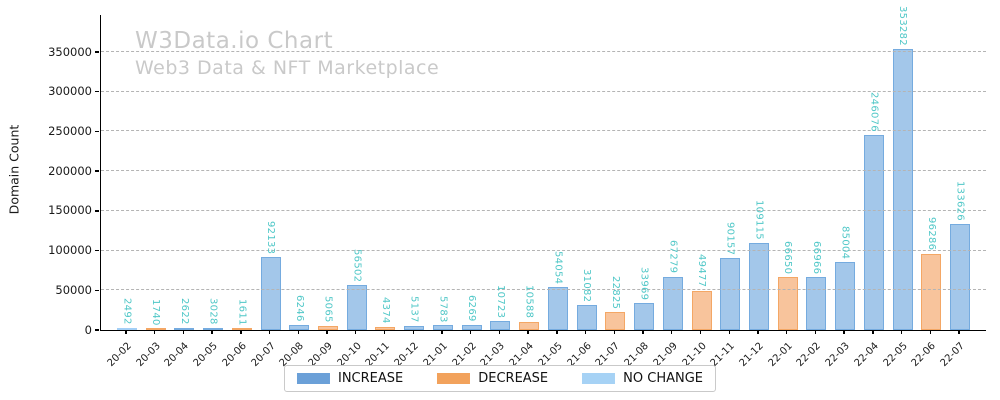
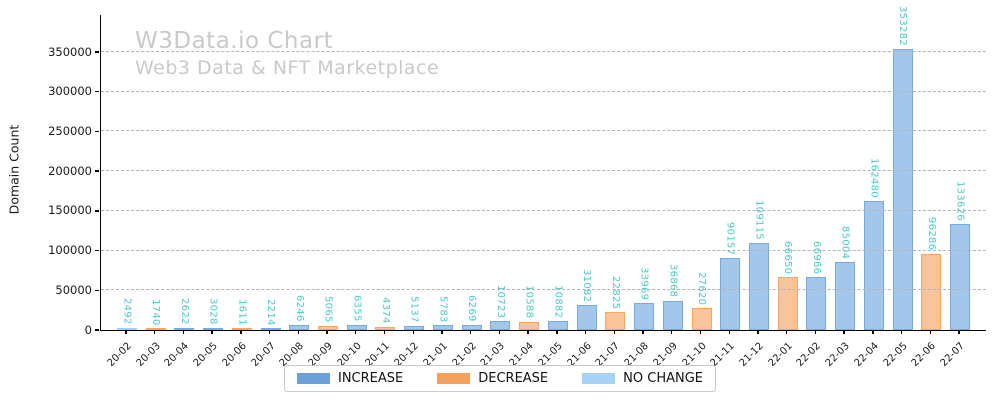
20-07: 92133 -> 2214
20-10: 56502 -> 6355
21-05: 54054 -> 10882
21-09: 67279 -> 36868
21-10: 49477 -> 27620
22-04: 246076 -> 162480
